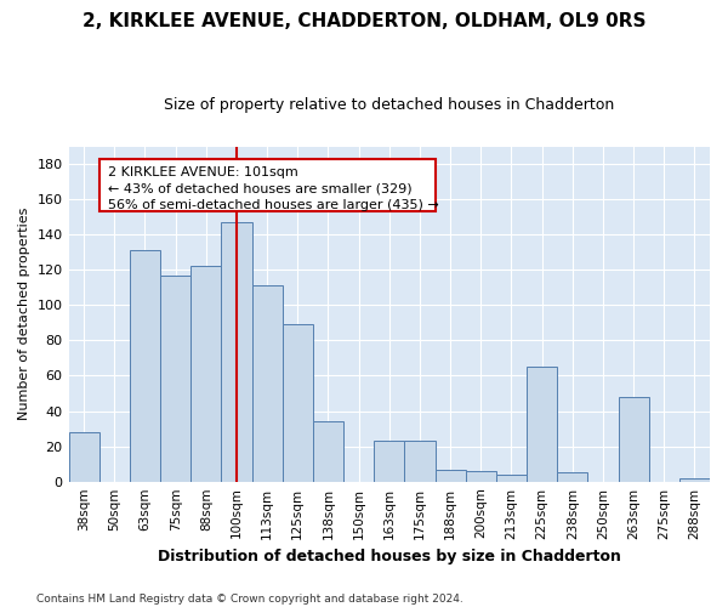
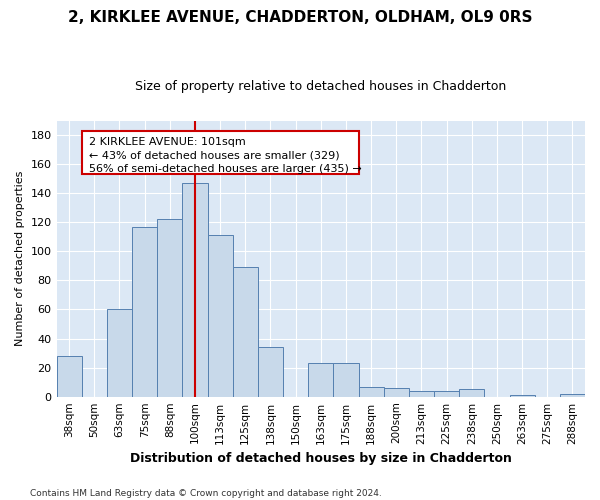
63sqm: 131 -> 60
225sqm: 65 -> 4
263sqm: 48 -> 1
